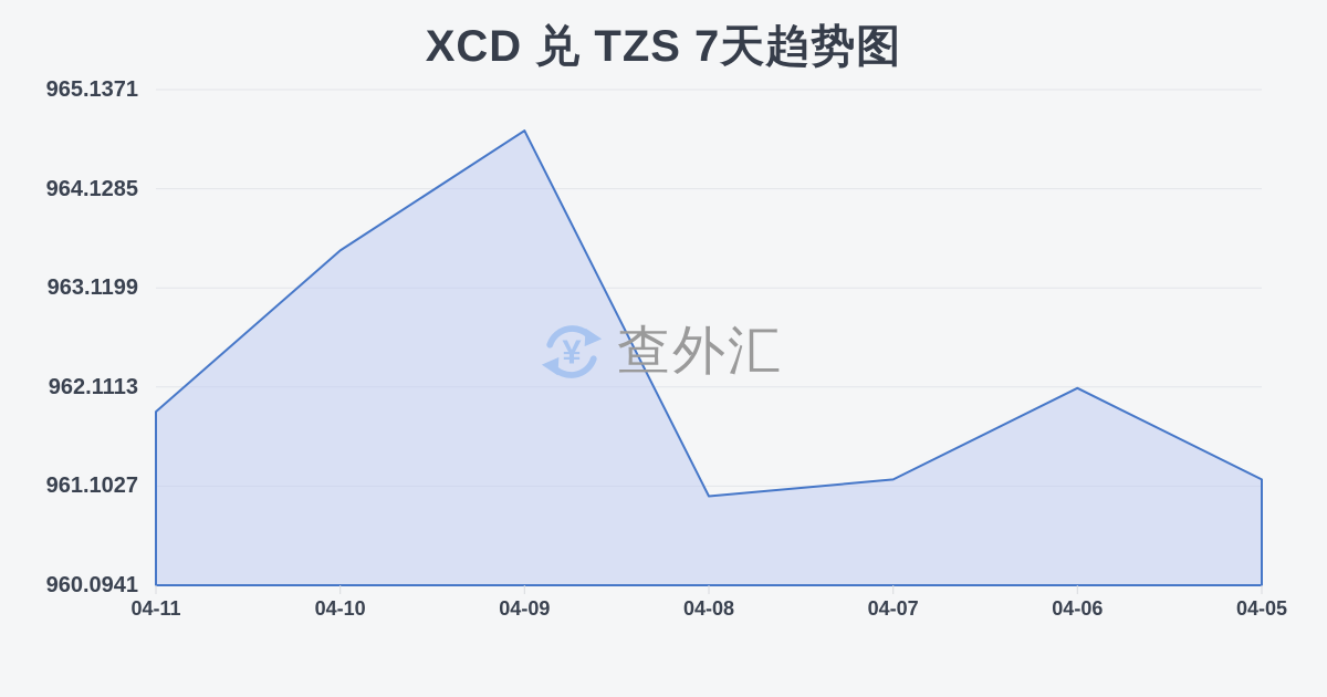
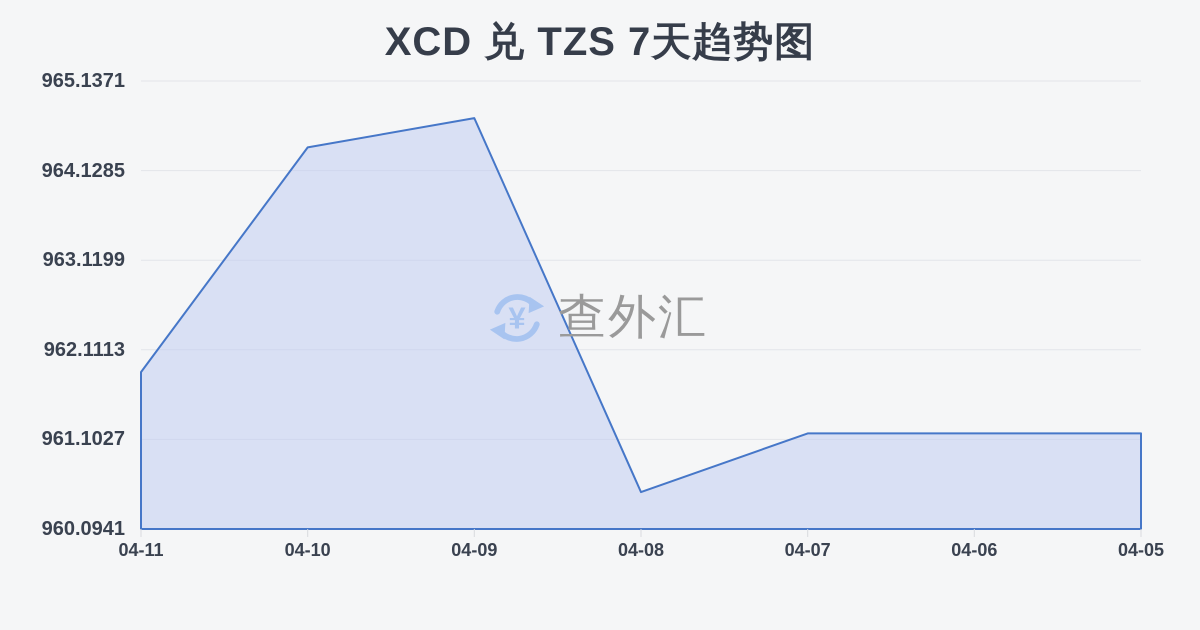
04-10: 963.5 -> 964.4
04-08: 961.0 -> 960.5
04-06: 962.1 -> 961.2
